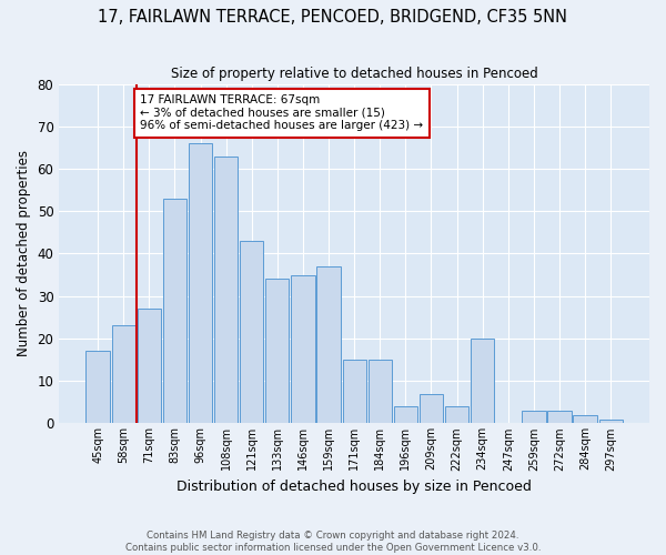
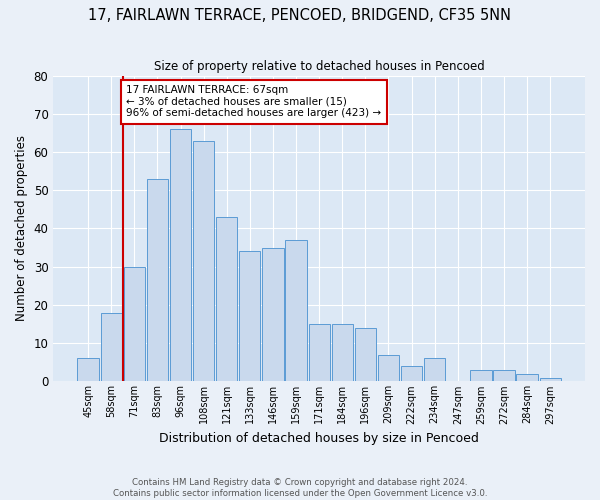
45sqm: 17 -> 6
58sqm: 23 -> 18
71sqm: 27 -> 30
196sqm: 4 -> 14
234sqm: 20 -> 6
